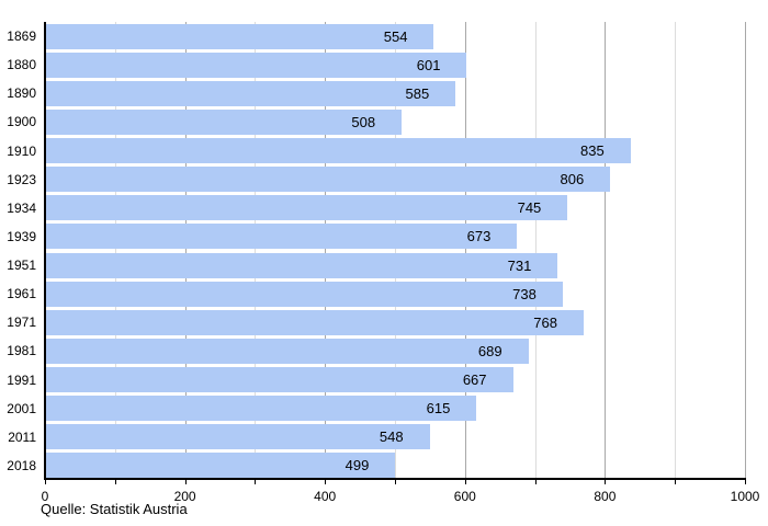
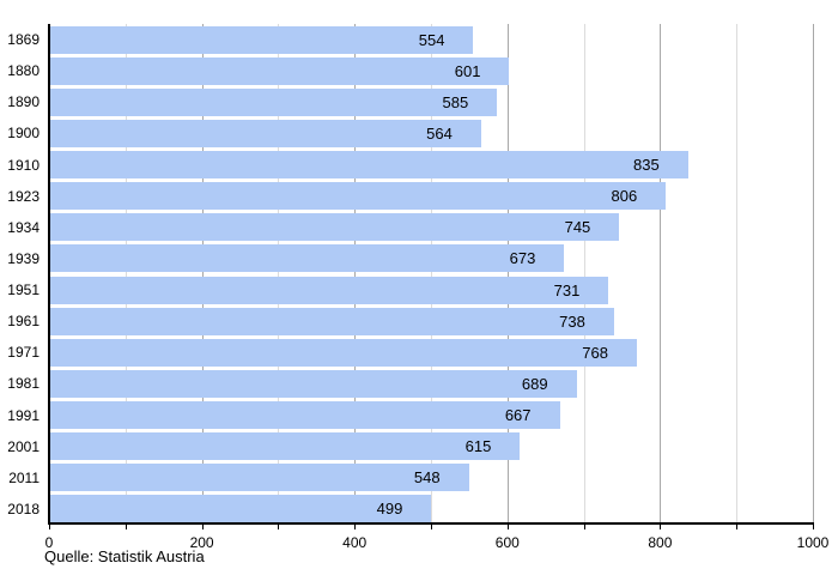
1900: 508 -> 564
